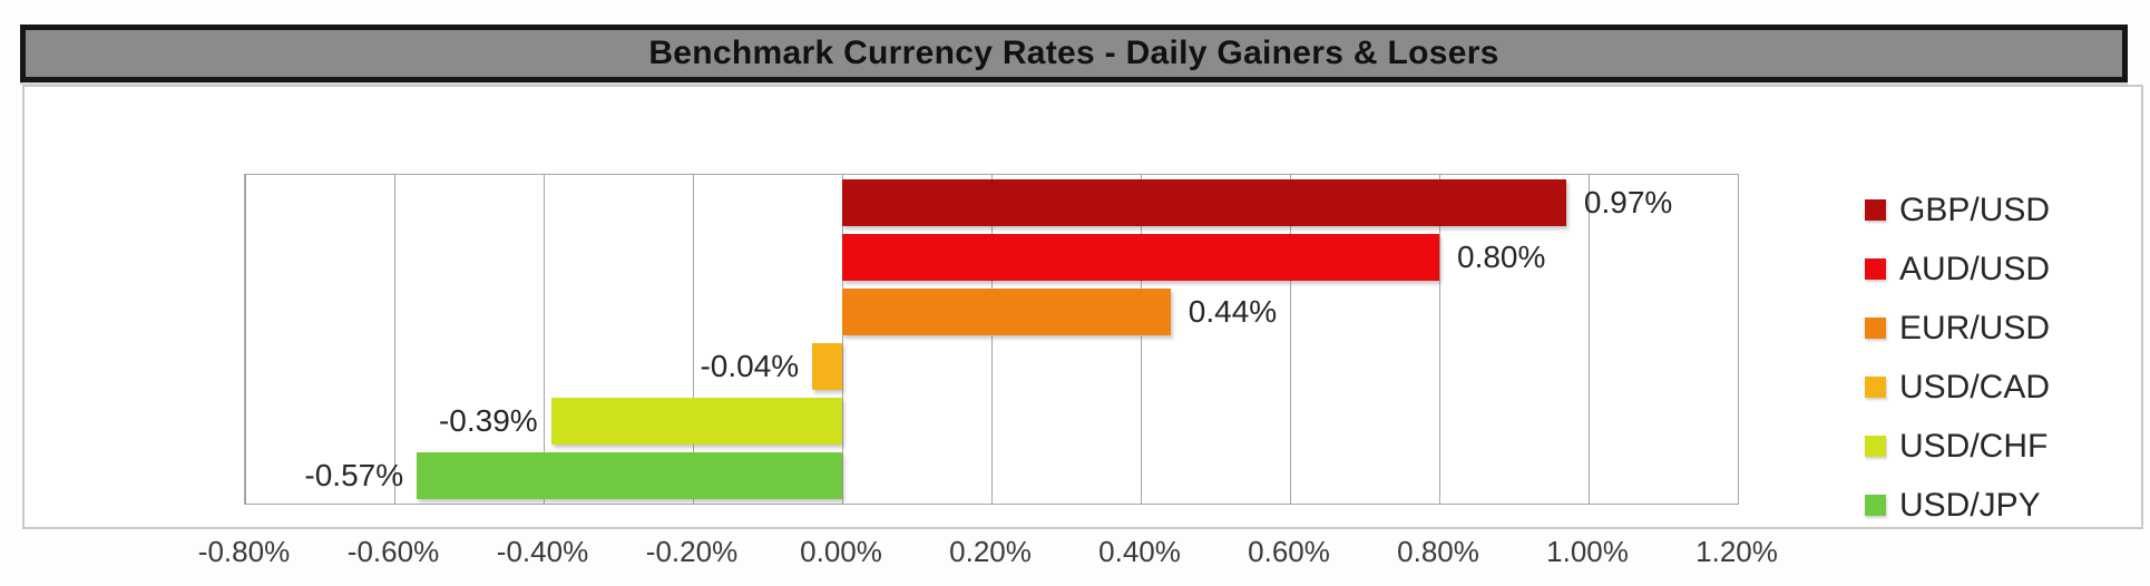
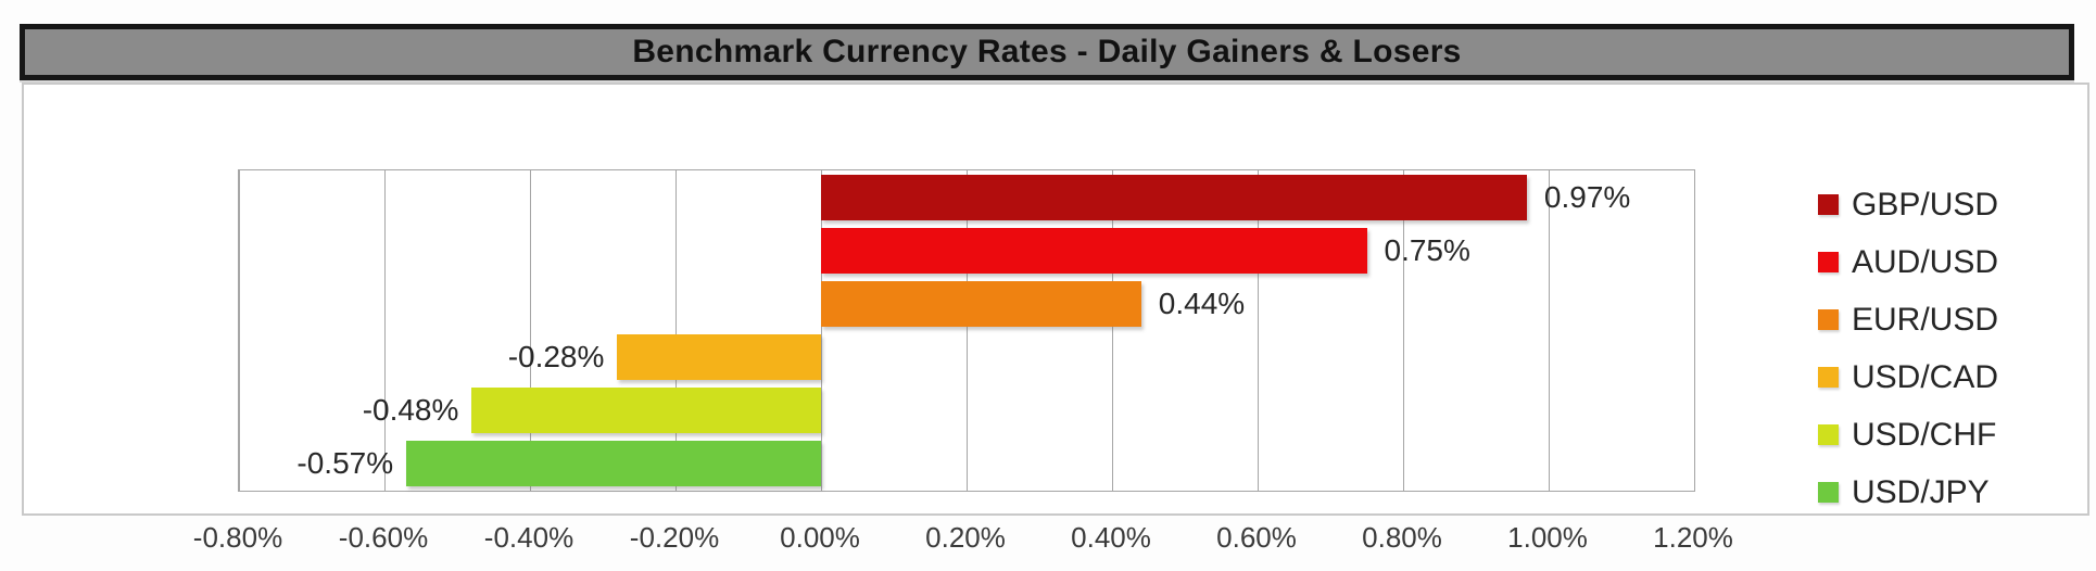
AUD/USD: 0.80% -> 0.75%
USD/CAD: -0.04% -> -0.28%
USD/CHF: -0.39% -> -0.48%
